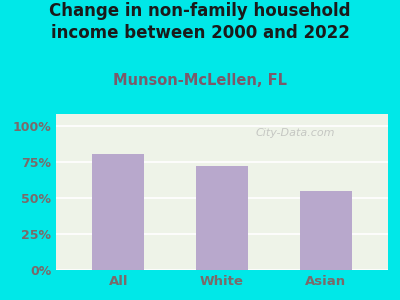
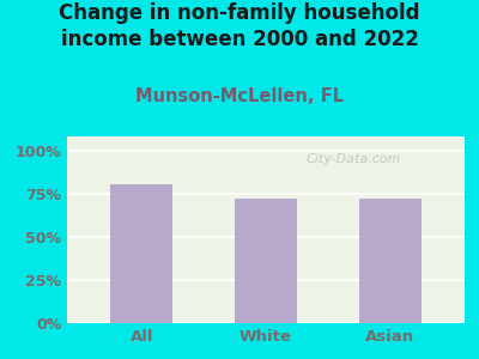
Asian: 55% -> 72%
